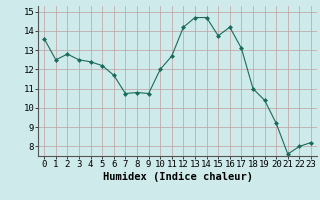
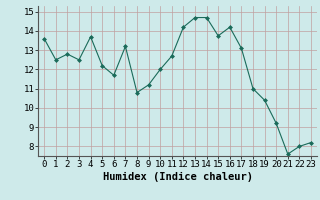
4: 12.4 -> 13.7
7: 10.8 -> 13.2
9: 10.8 -> 11.2
